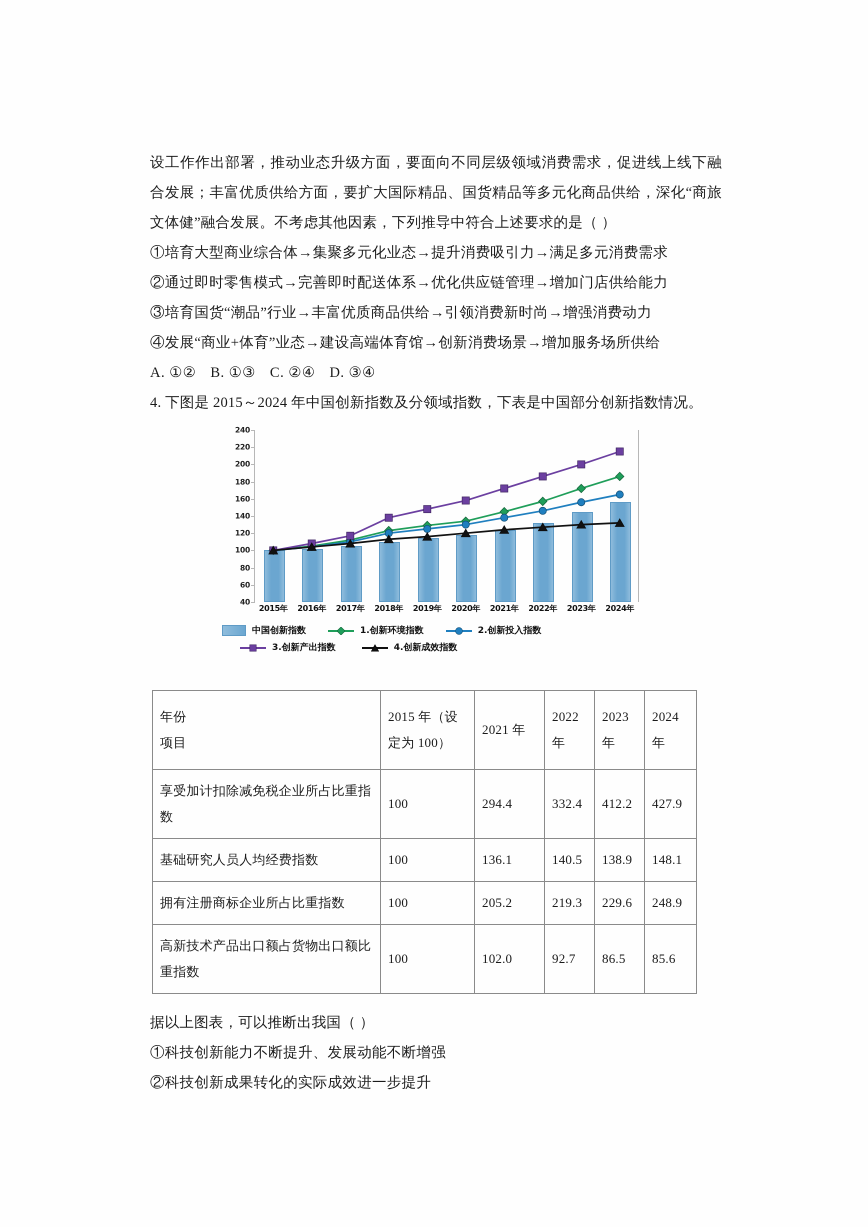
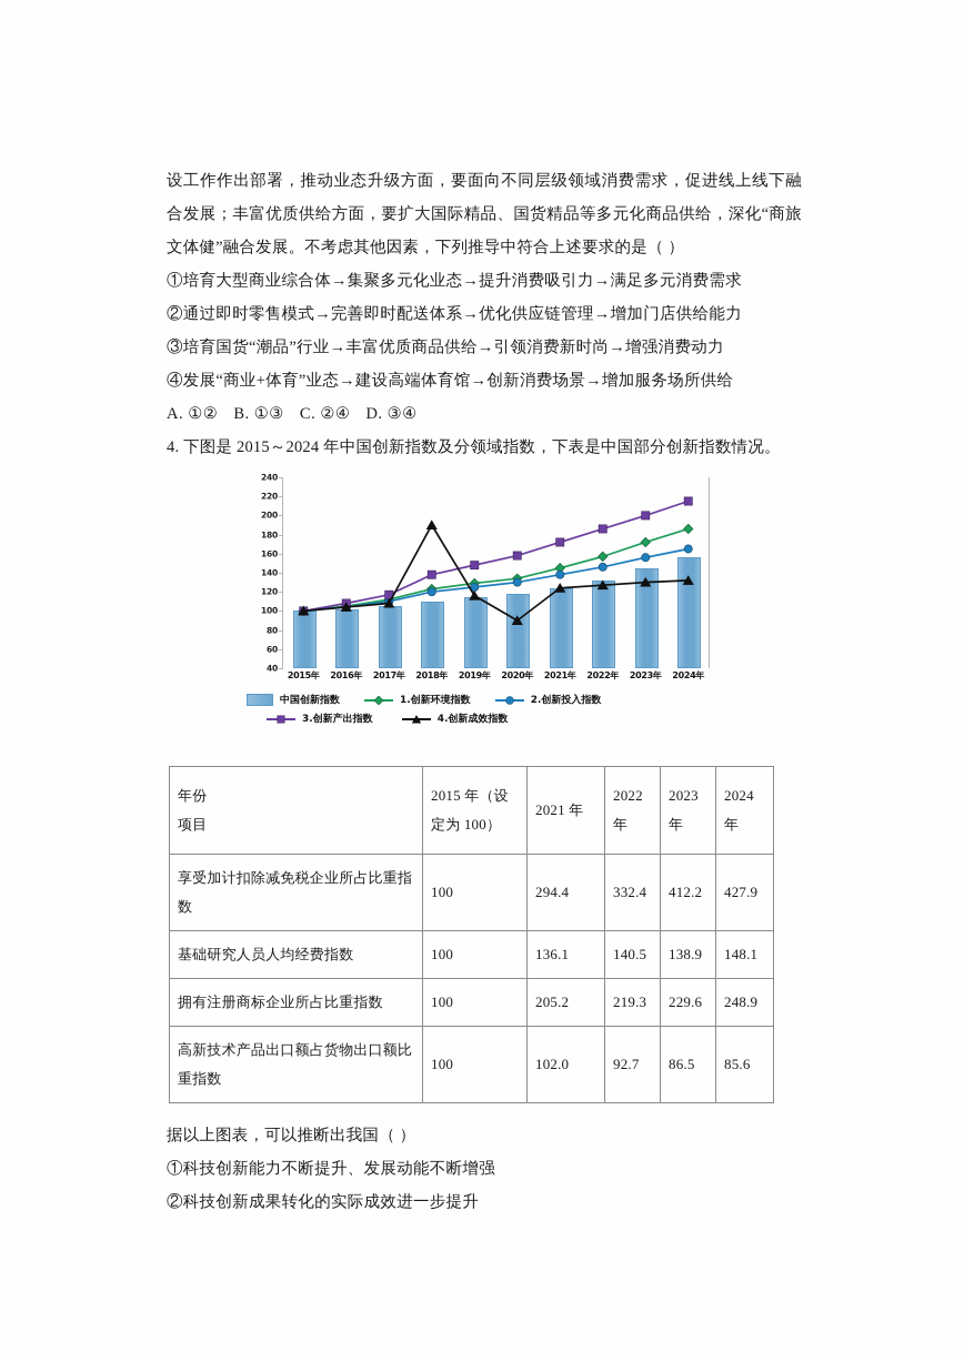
4.创新成效指数/2018年: 110 -> 190
4.创新成效指数/2020年: 120 -> 90
